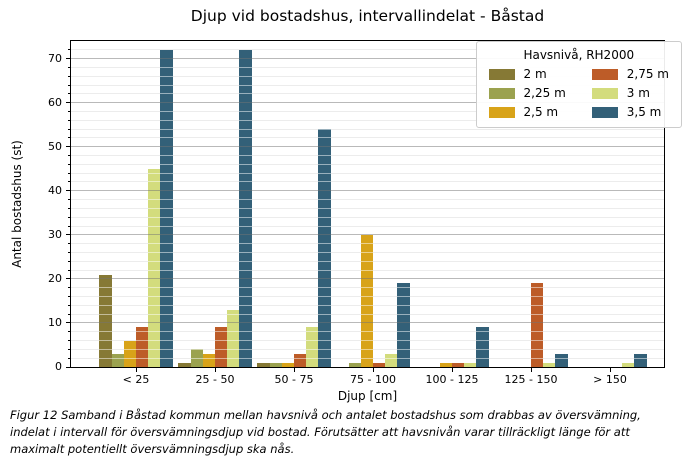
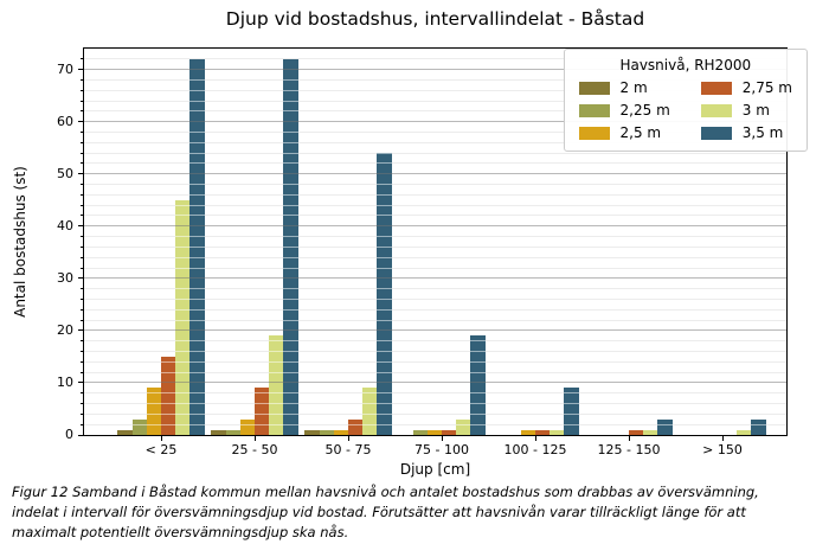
2 m/< 25: 21 -> 1
2,5 m/< 25: 6 -> 9
2,75 m/< 25: 9 -> 15
2,25 m/25 - 50: 4 -> 1
3 m/25 - 50: 13 -> 19
2,5 m/75 - 100: 30 -> 1
2,75 m/125 - 150: 19 -> 1
